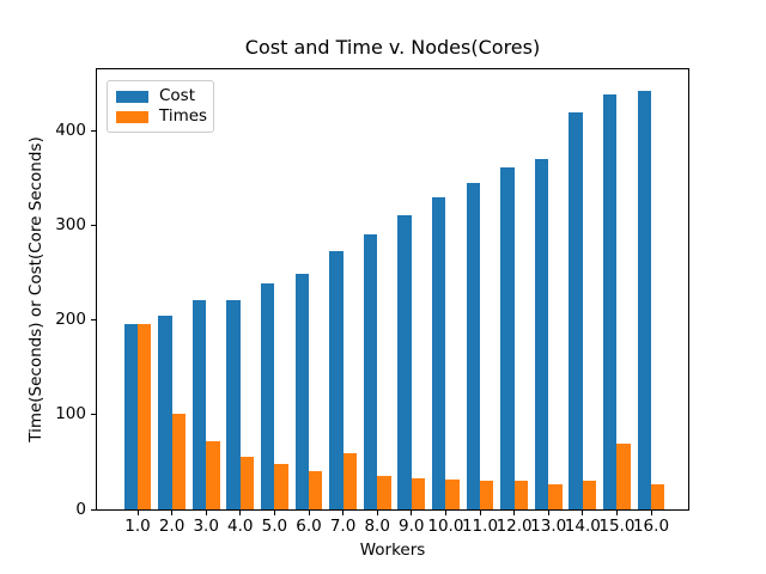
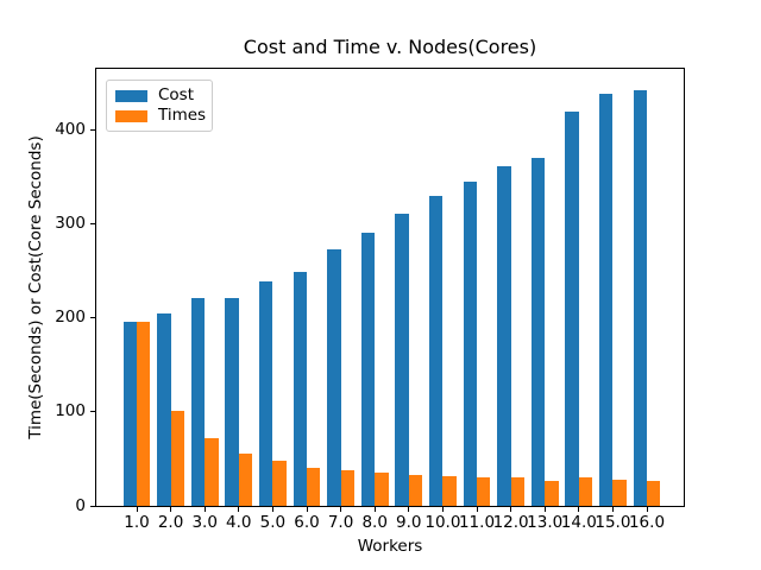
Times/7.0: 60 -> 40
Times/15.0: 70 -> 30
